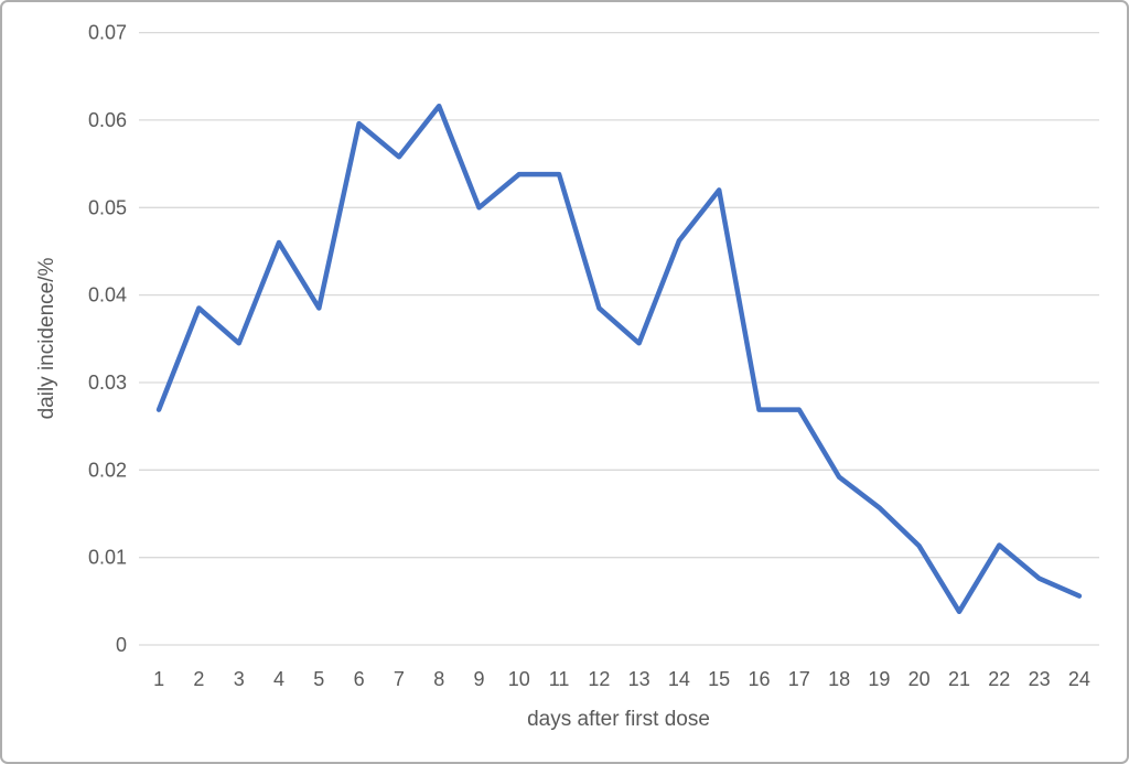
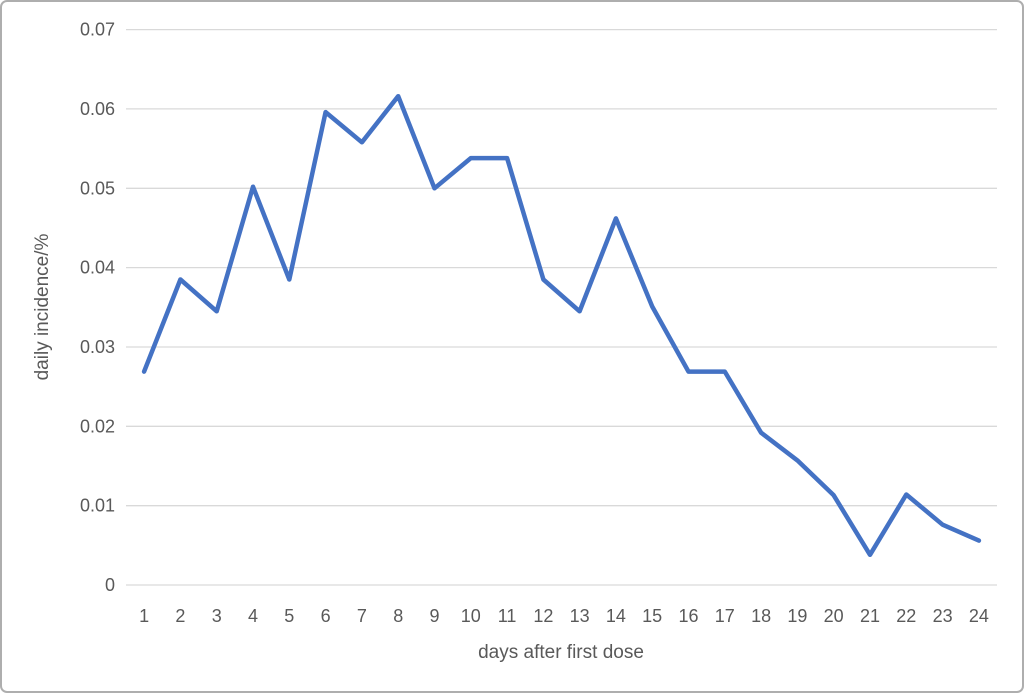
4: 0.046 -> 0.050
15: 0.052 -> 0.035
